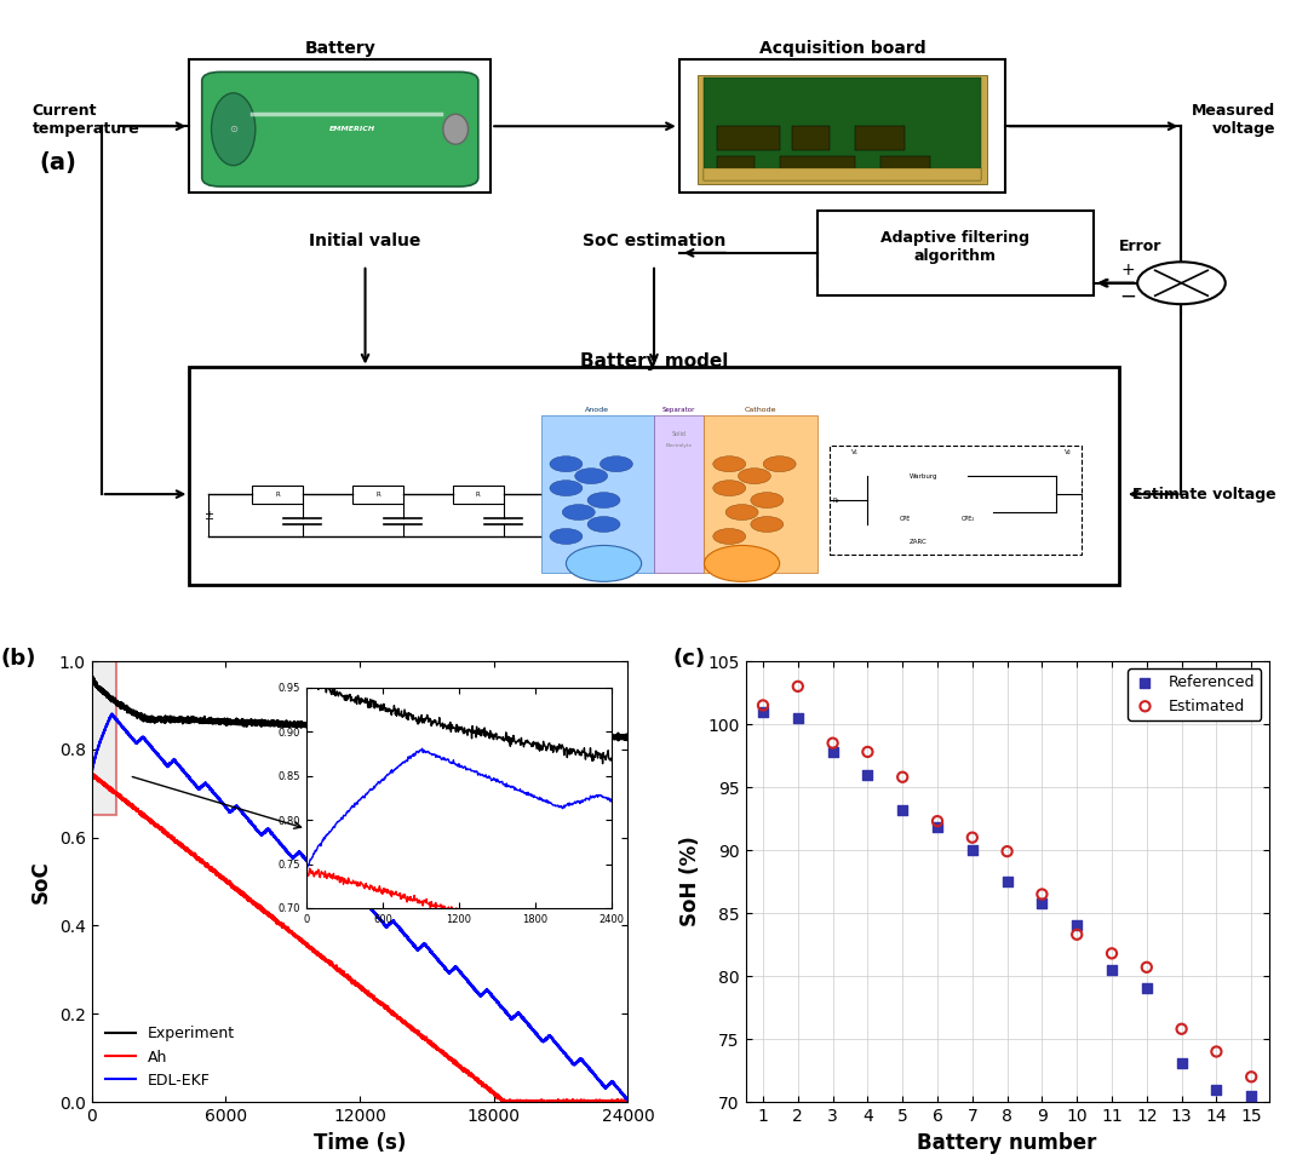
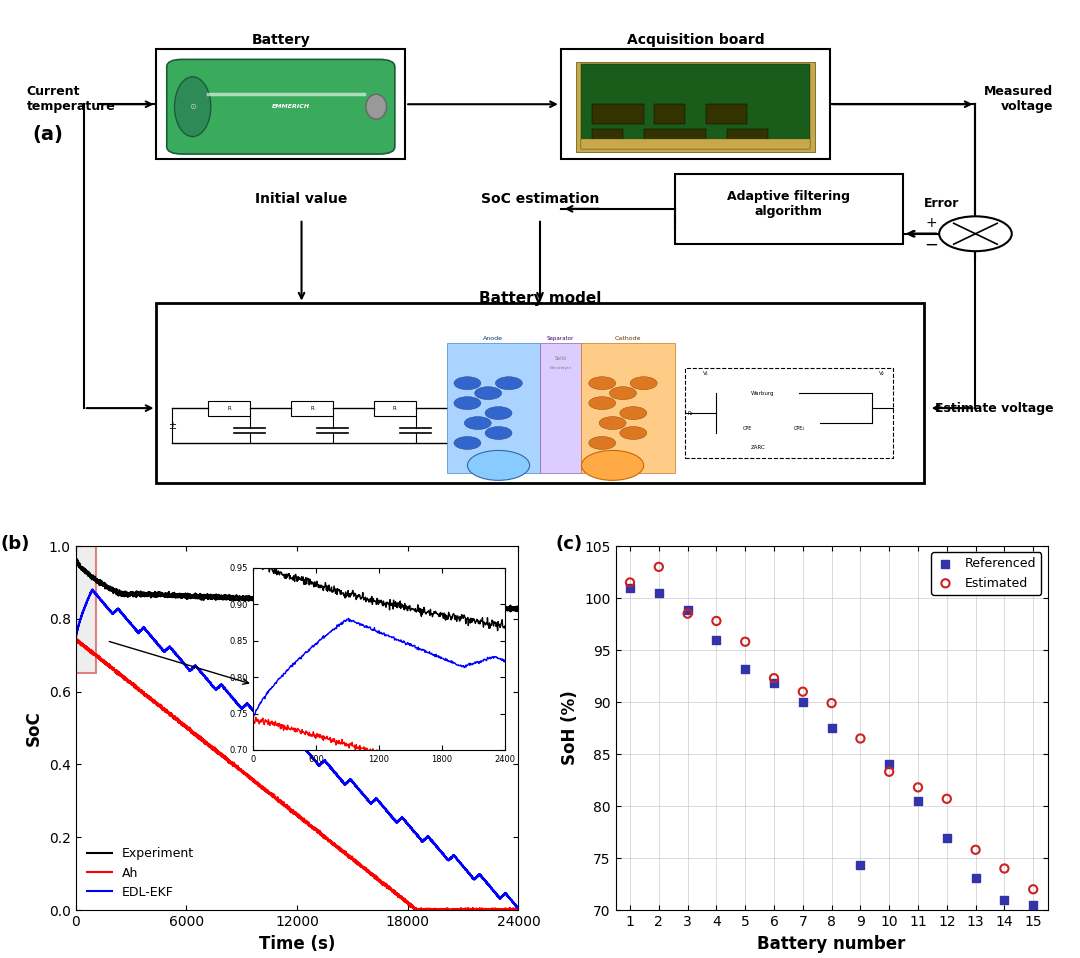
Referenced/3: 97.8 -> 98.9
Referenced/9: 85.8 -> 74.3
Referenced/12: 79.0 -> 76.9
